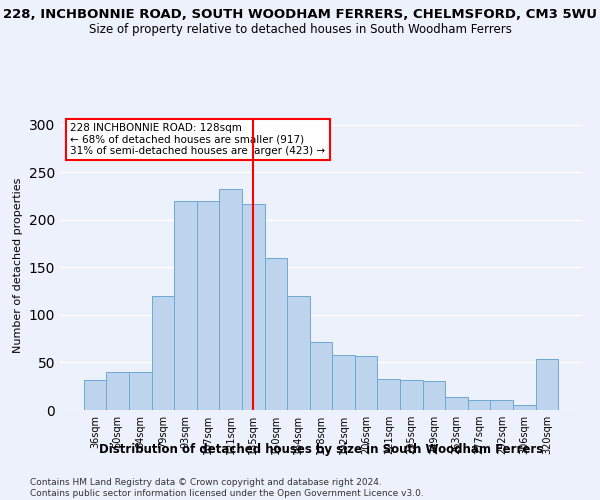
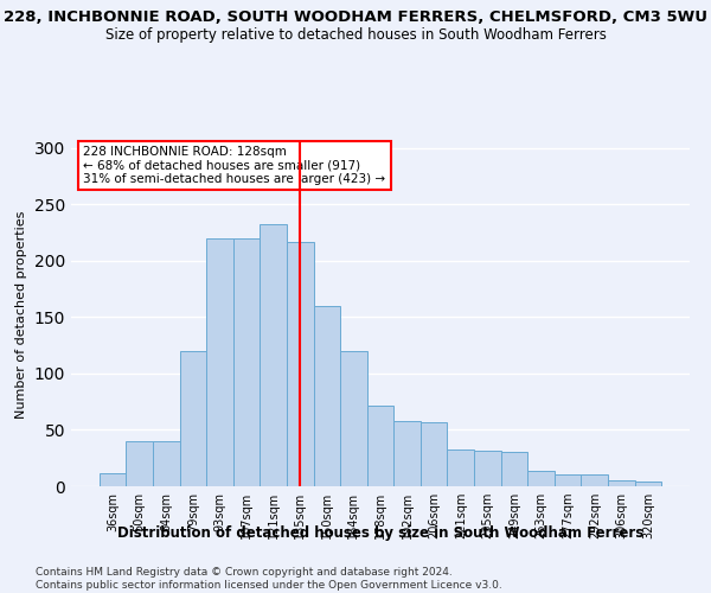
36sqm: 32 -> 12
320sqm: 54 -> 4
